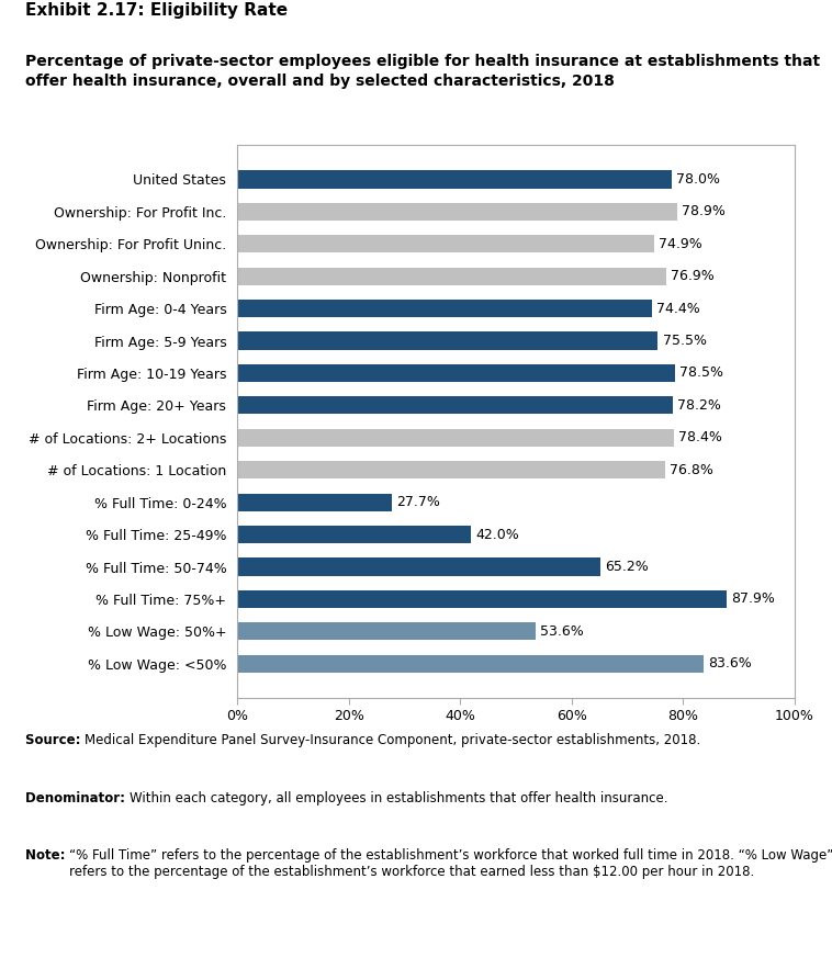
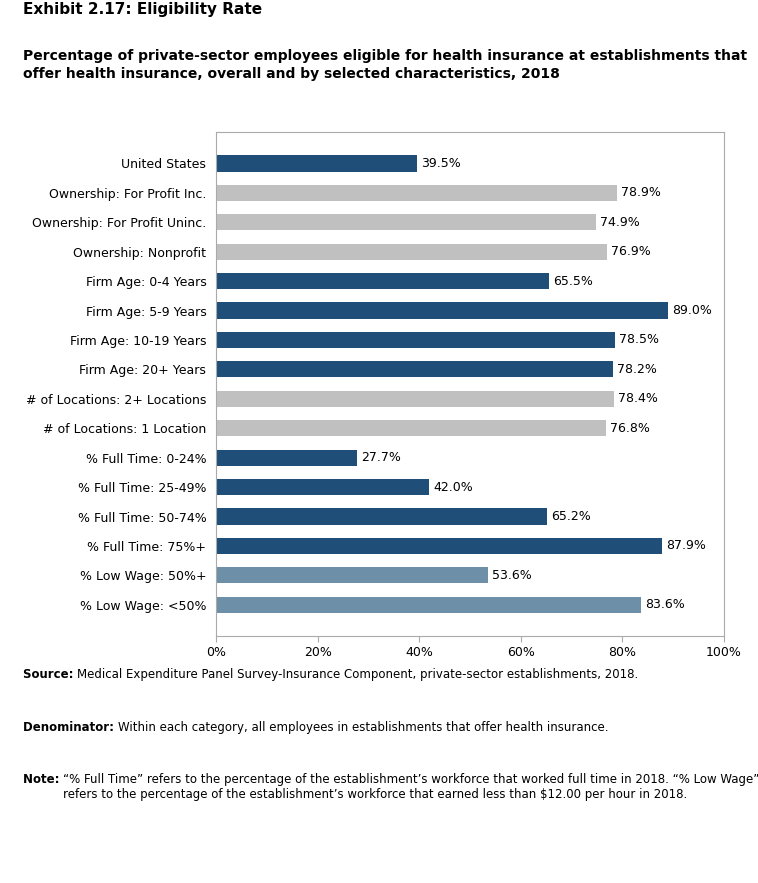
United States: 78.0% -> 39.5%
Firm Age: 0-4 Years: 74.4% -> 65.5%
Firm Age: 5-9 Years: 75.5% -> 89.0%
